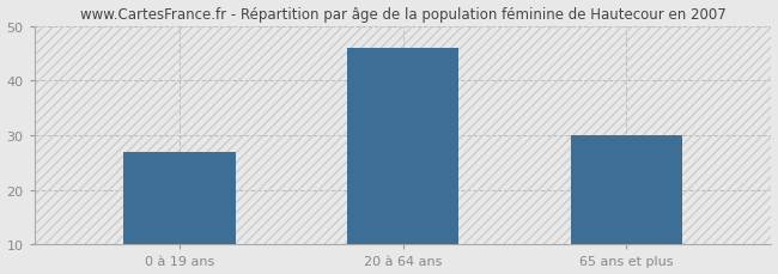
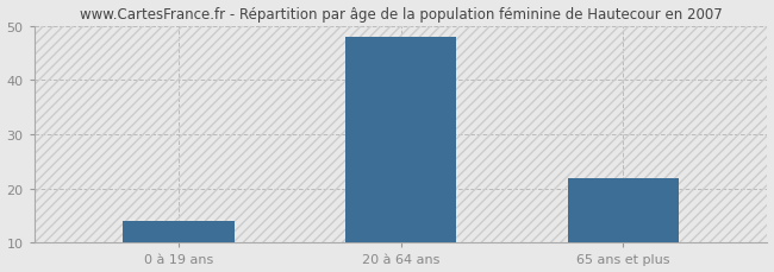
0 à 19 ans: 27 -> 14
20 à 64 ans: 46 -> 48
65 ans et plus: 30 -> 22
